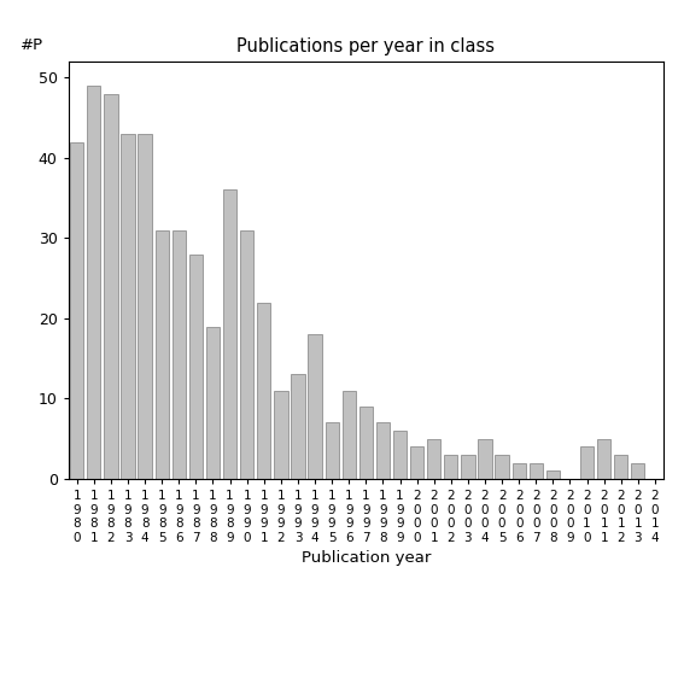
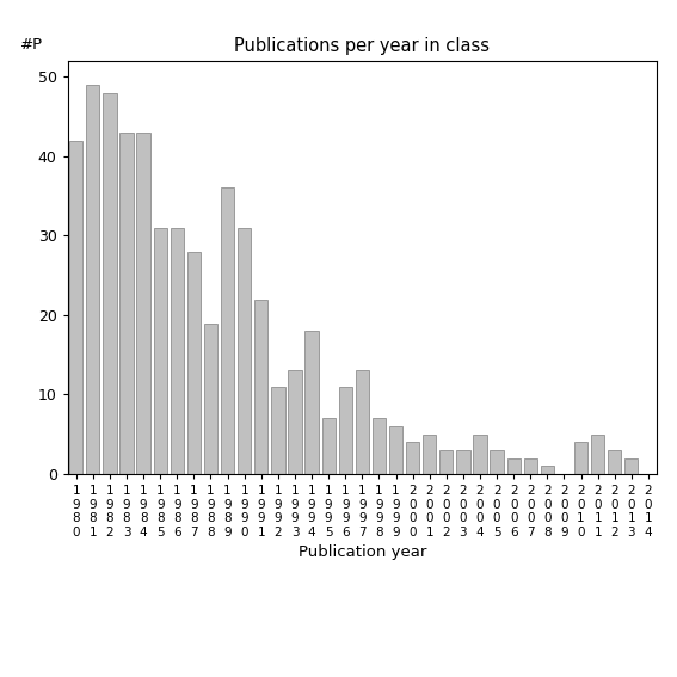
1 9 9 7: 9 -> 13
